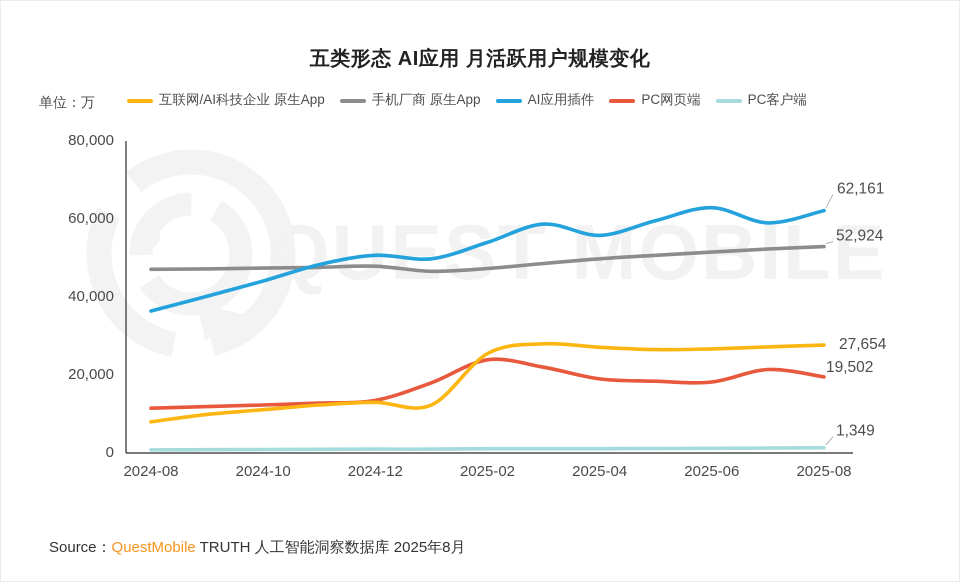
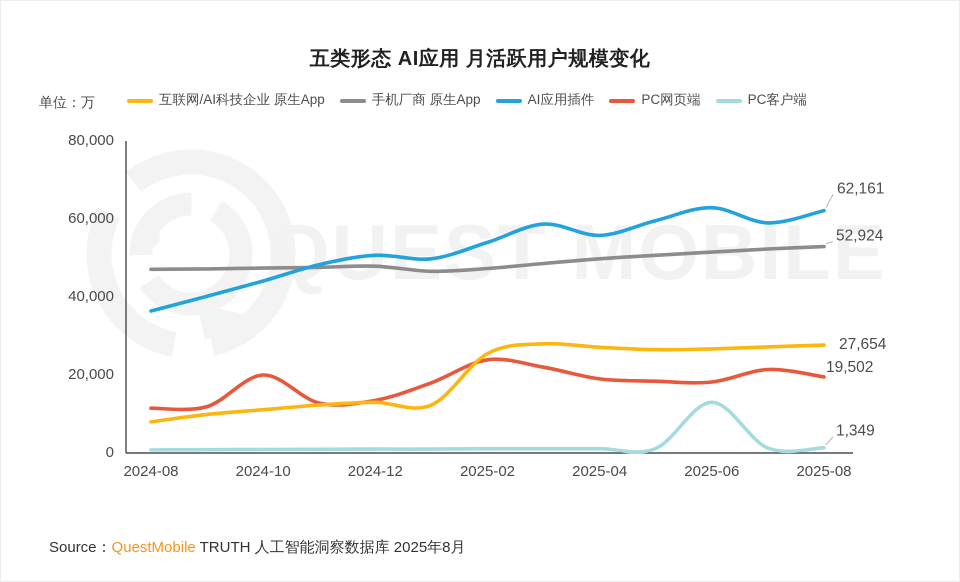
PC网页端/2024-10: 12000 -> 20000
PC客户端/2025-06: 1000 -> 13000
